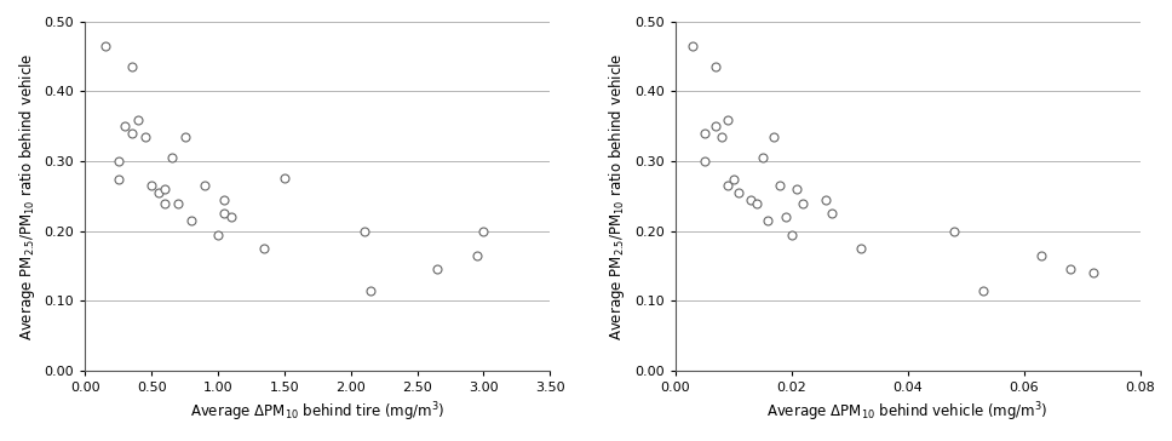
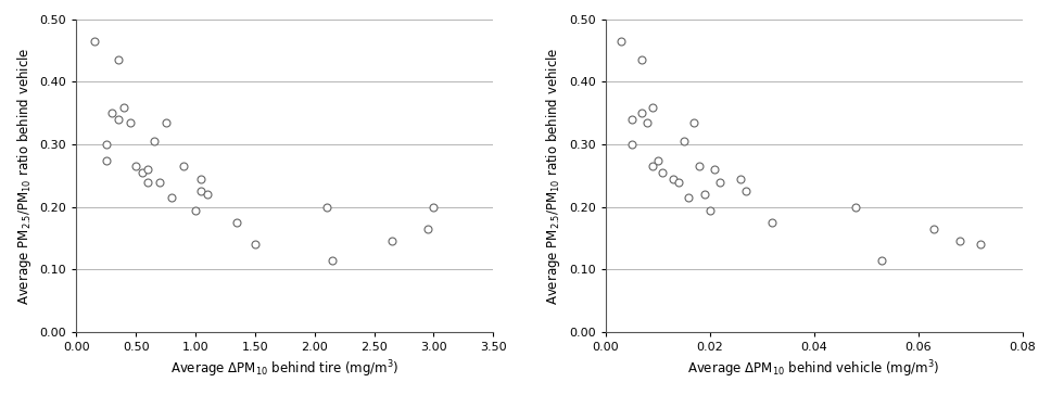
1.50: 0.276 -> 0.140
